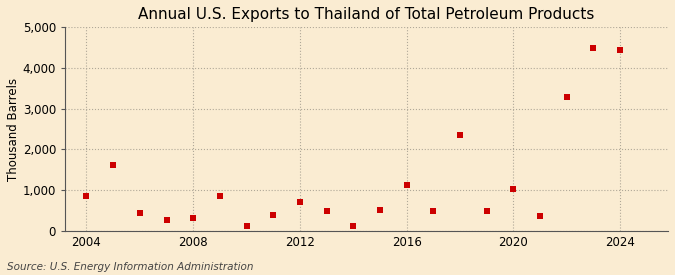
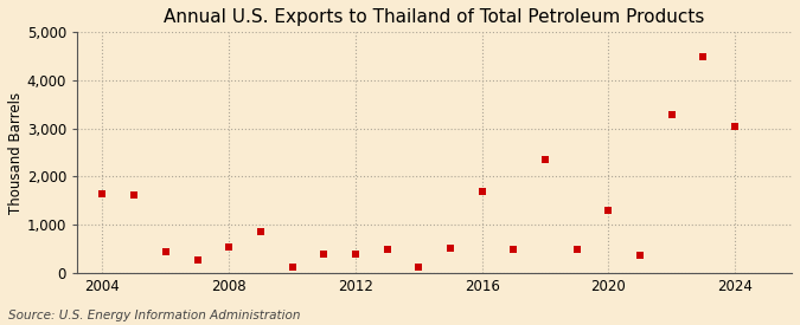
2004: 850 -> 1,650
2008: 320 -> 550
2012: 720 -> 400
2016: 1,130 -> 1,700
2020: 1,040 -> 1,300
2024: 4,450 -> 3,050
